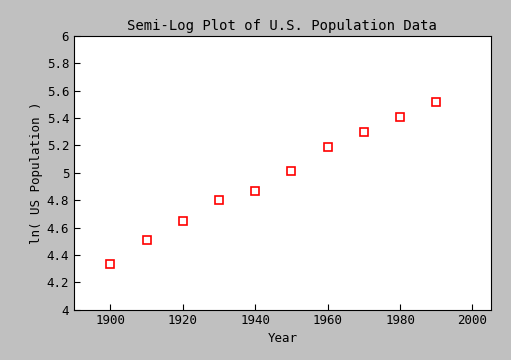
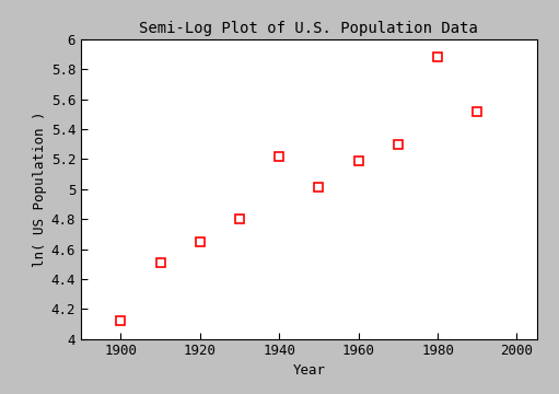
1900: 4.33 -> 4.12
1940: 4.87 -> 5.22
1980: 5.41 -> 5.88
